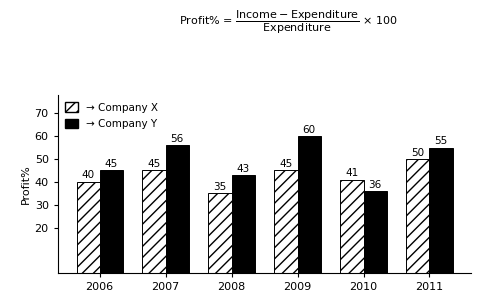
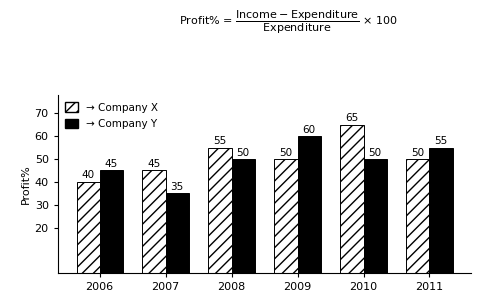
→ Company Y/2007: 56 -> 35
→ Company X/2008: 35 -> 55
→ Company Y/2008: 43 -> 50
→ Company X/2009: 45 -> 50
→ Company X/2010: 41 -> 65
→ Company Y/2010: 36 -> 50
